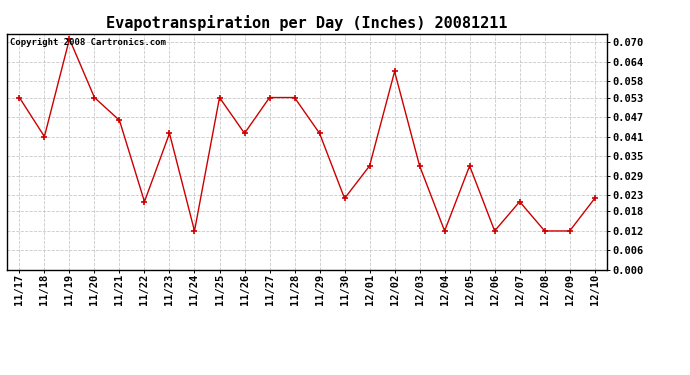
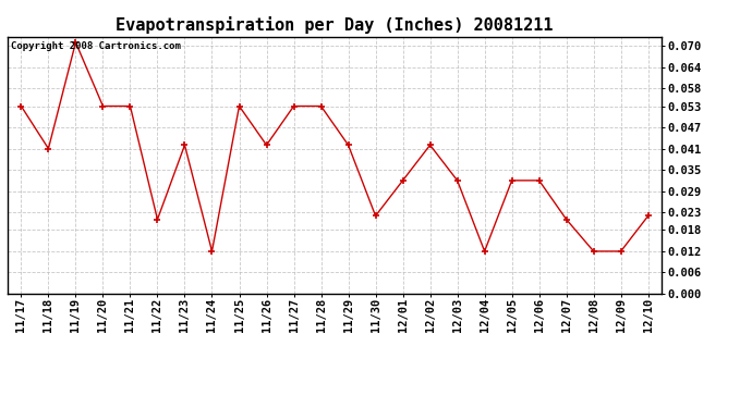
11/21: 0.046 -> 0.053
12/02: 0.061 -> 0.042
12/06: 0.012 -> 0.032
